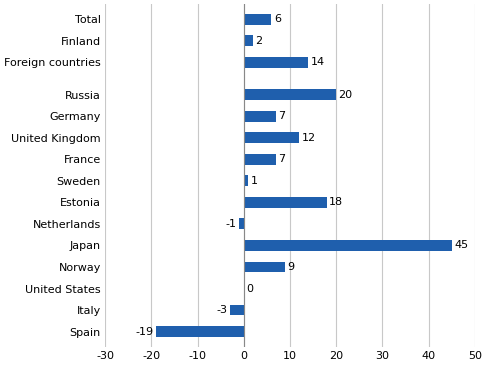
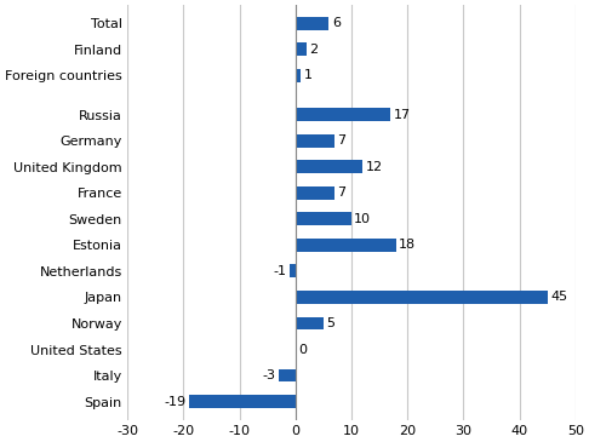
Foreign countries: 14 -> 1
Russia: 20 -> 17
Sweden: 1 -> 10
Norway: 9 -> 5
